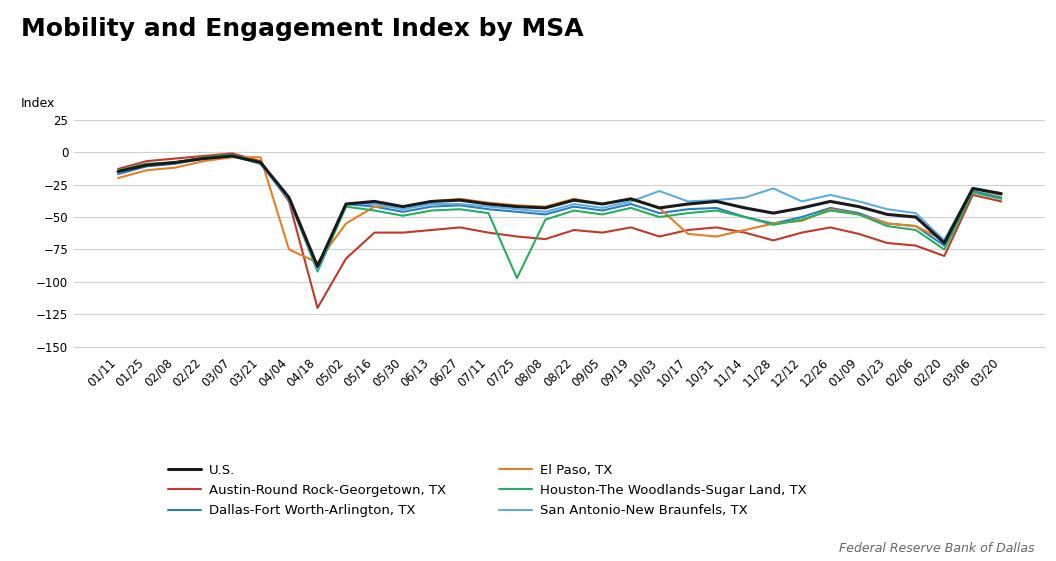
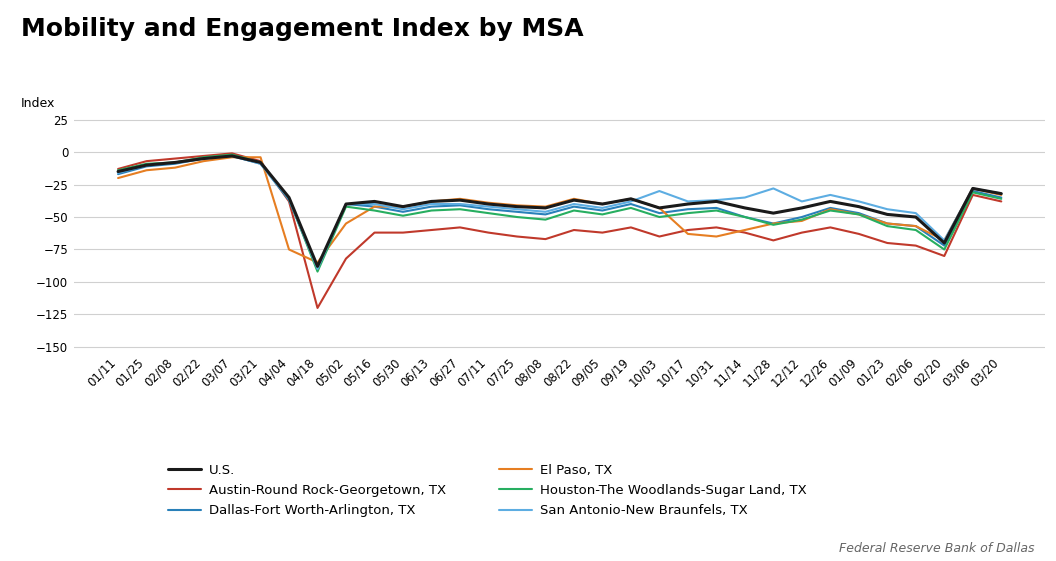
Houston-The Woodlands-Sugar Land, TX/07/25: -97 -> -50
